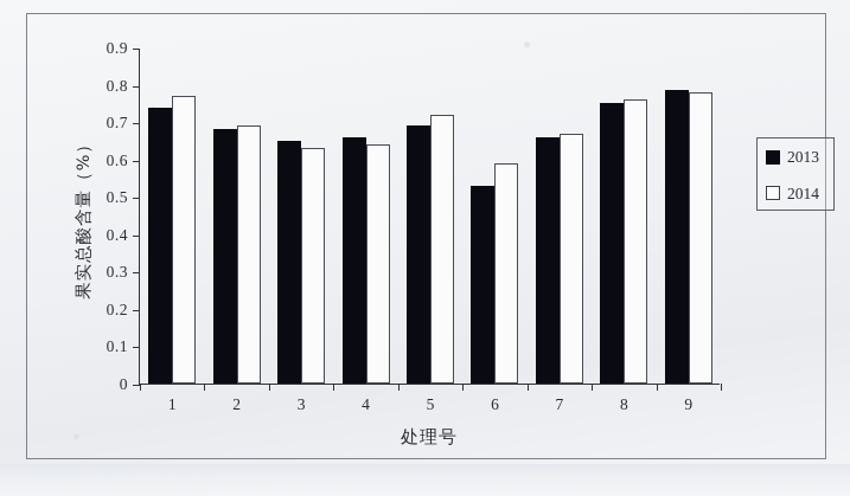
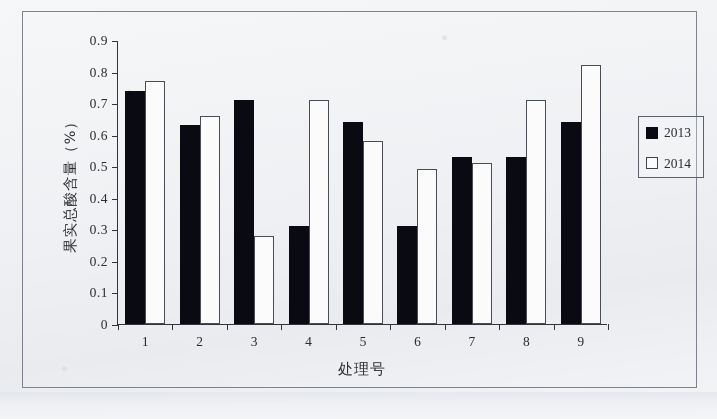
2013/2: 0.68 -> 0.63
2014/2: 0.69 -> 0.66
2013/3: 0.65 -> 0.71
2014/3: 0.63 -> 0.28
2013/4: 0.66 -> 0.31
2014/4: 0.64 -> 0.71
2013/5: 0.69 -> 0.64
2014/5: 0.72 -> 0.58
2013/6: 0.53 -> 0.31
2014/6: 0.59 -> 0.49
2013/7: 0.66 -> 0.53
2014/7: 0.67 -> 0.51
2013/8: 0.75 -> 0.53
2014/8: 0.76 -> 0.71
2013/9: 0.79 -> 0.64
2014/9: 0.78 -> 0.82
